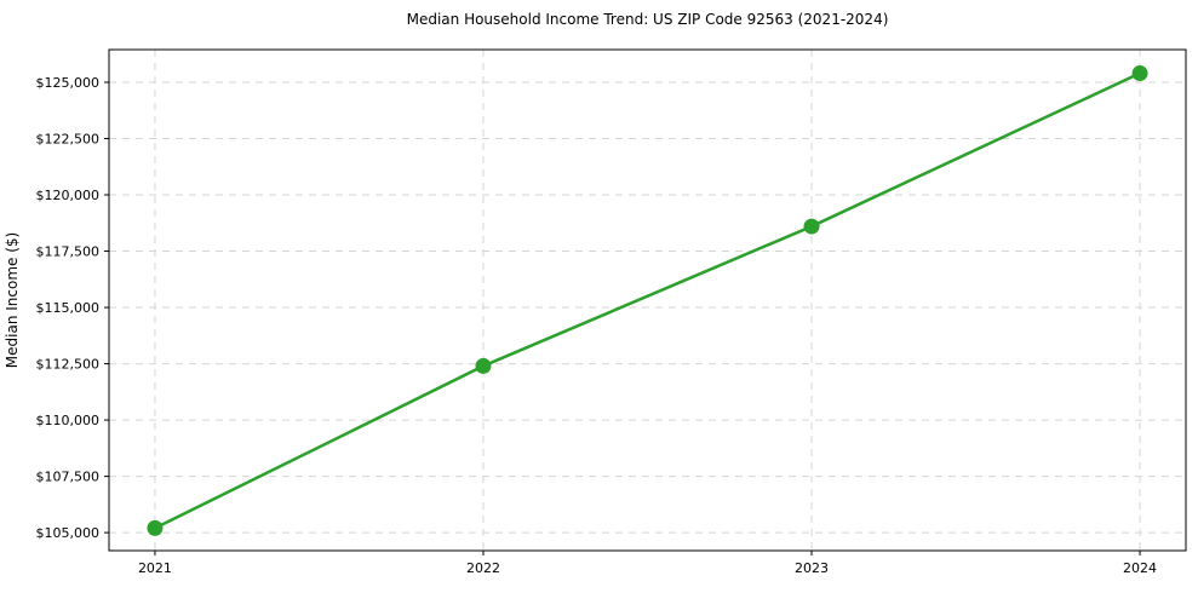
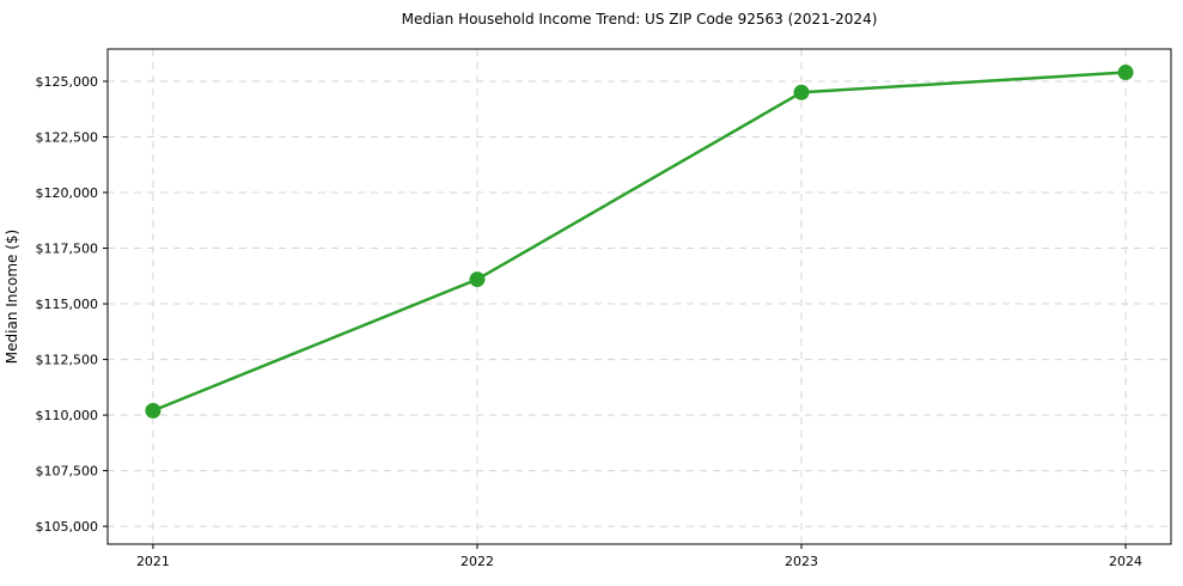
2021: $105200 -> $110200
2022: $112400 -> $116100
2023: $118600 -> $124500
